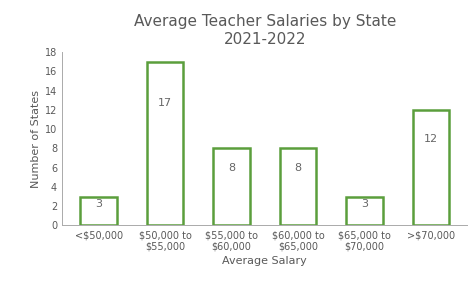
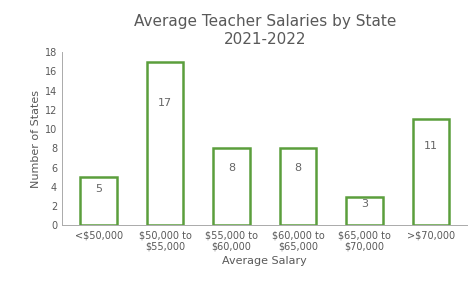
<$50,000: 3 -> 5
>$70,000: 12 -> 11
